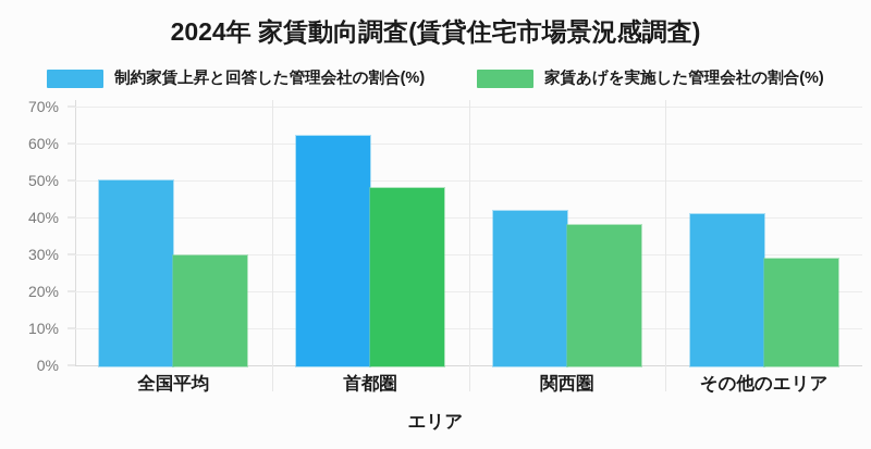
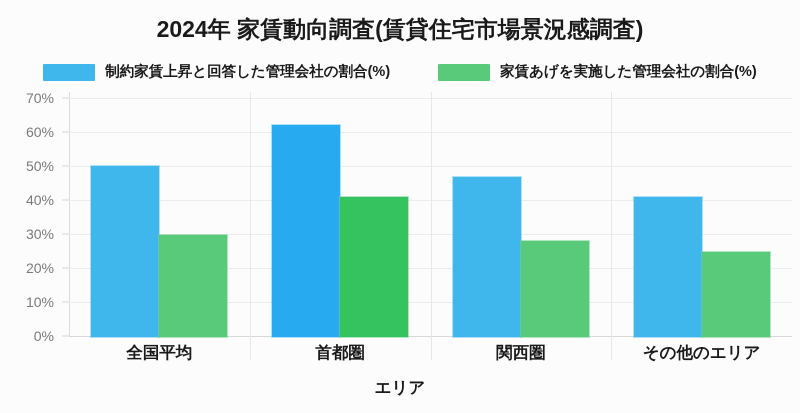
家賃あげを実施した管理会社の割合(%)/首都圏: 48% -> 41%
制約家賃上昇と回答した管理会社の割合(%)/関西圏: 42% -> 47%
家賃あげを実施した管理会社の割合(%)/関西圏: 38% -> 28%
家賃あげを実施した管理会社の割合(%)/その他のエリア: 29% -> 25%
